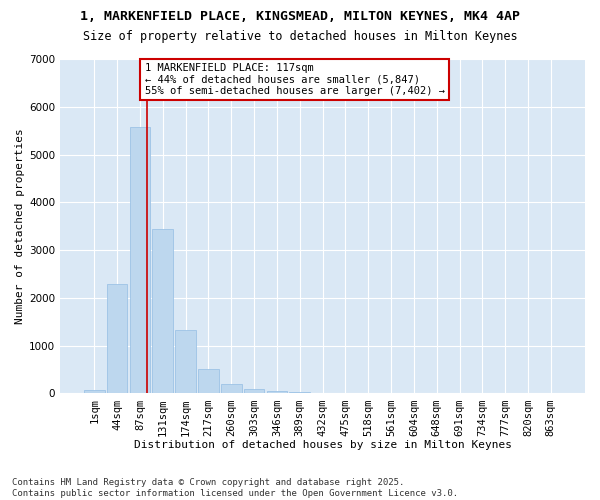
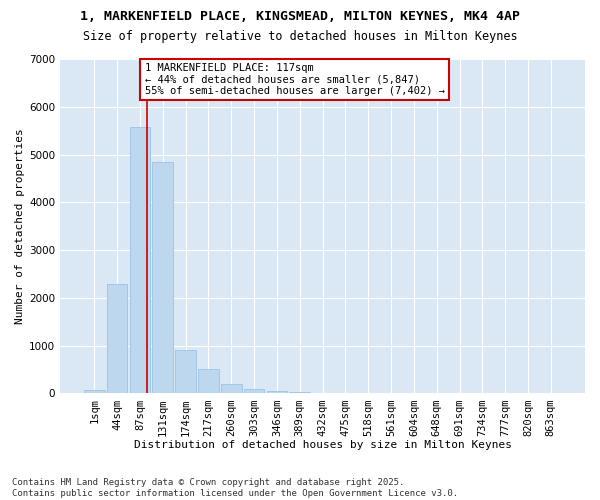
131sqm: 3450 -> 4850
174sqm: 1320 -> 900
